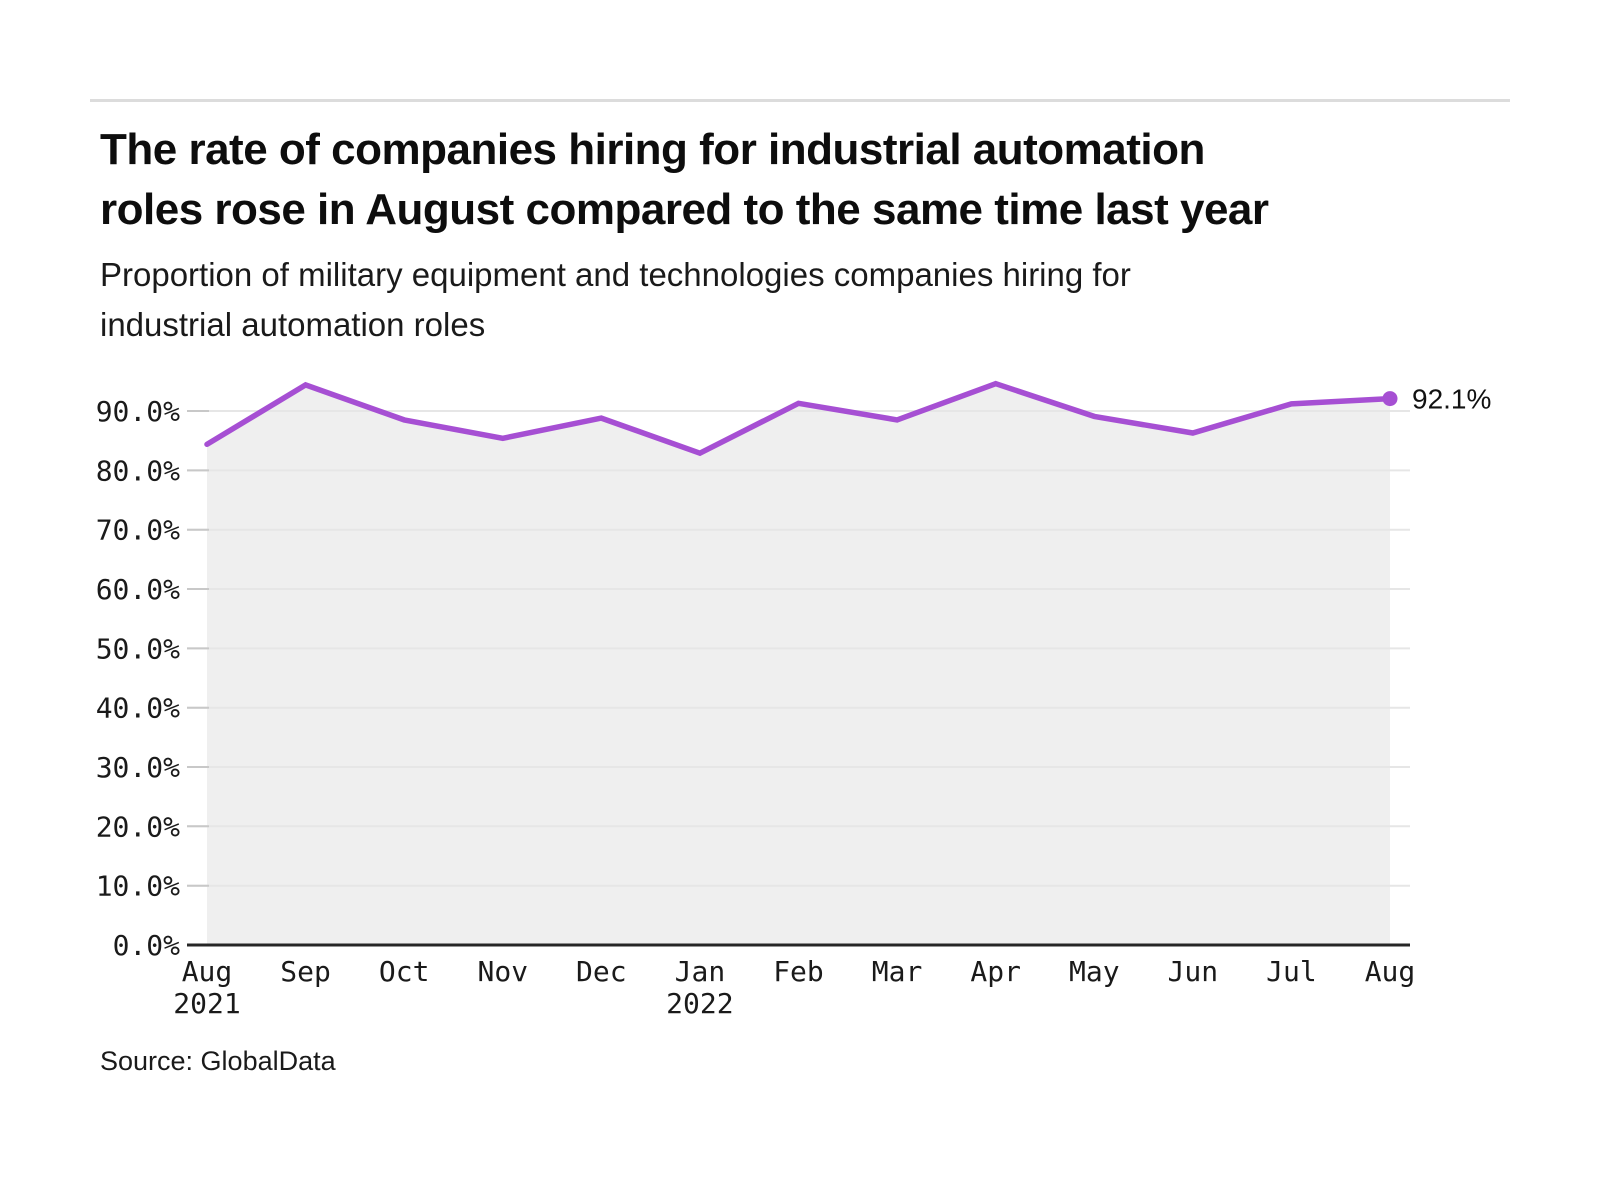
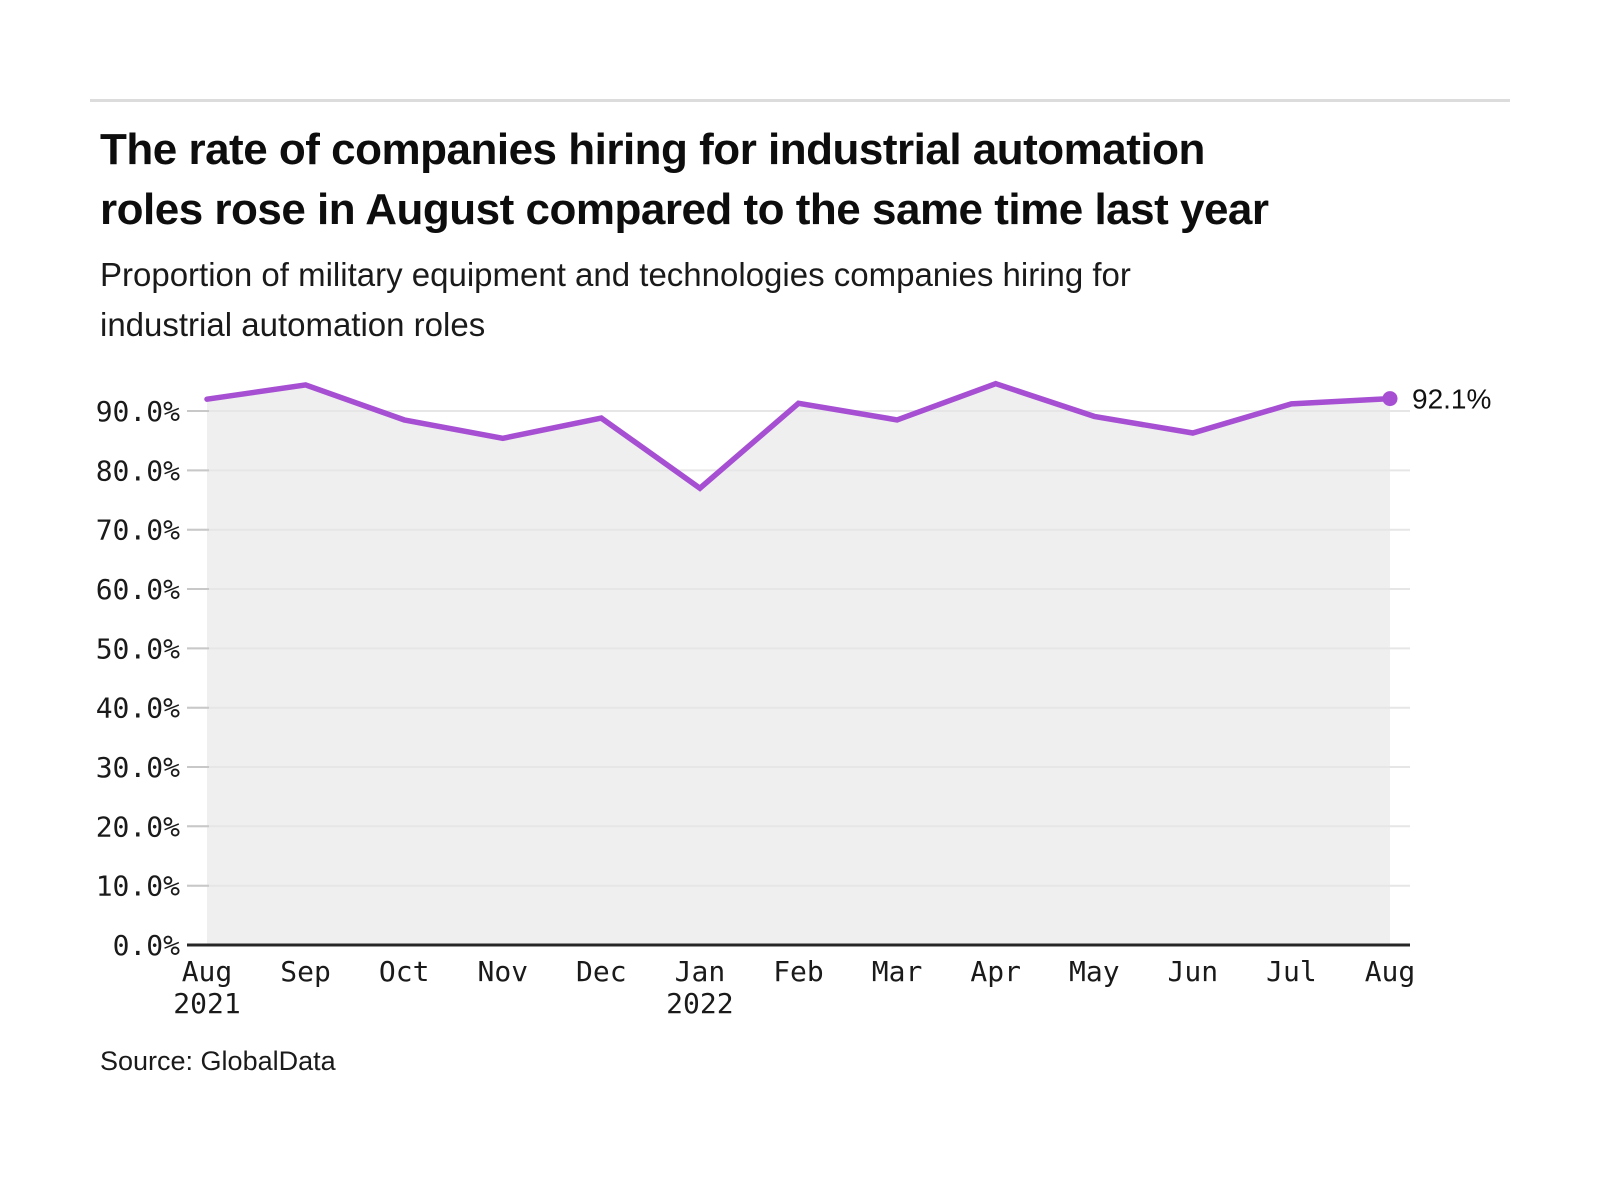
Aug 2021: 84% -> 92%
Jan 2022: 83% -> 77%
